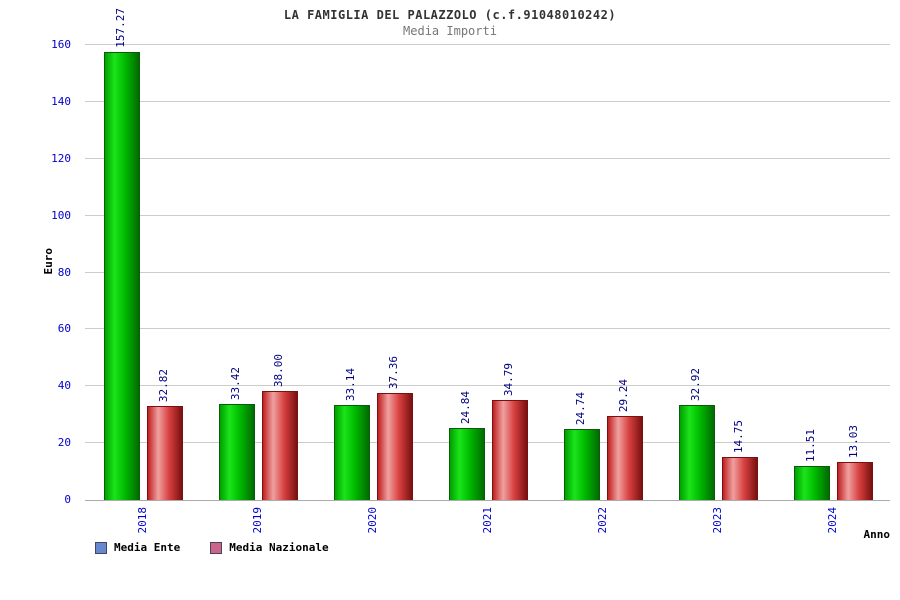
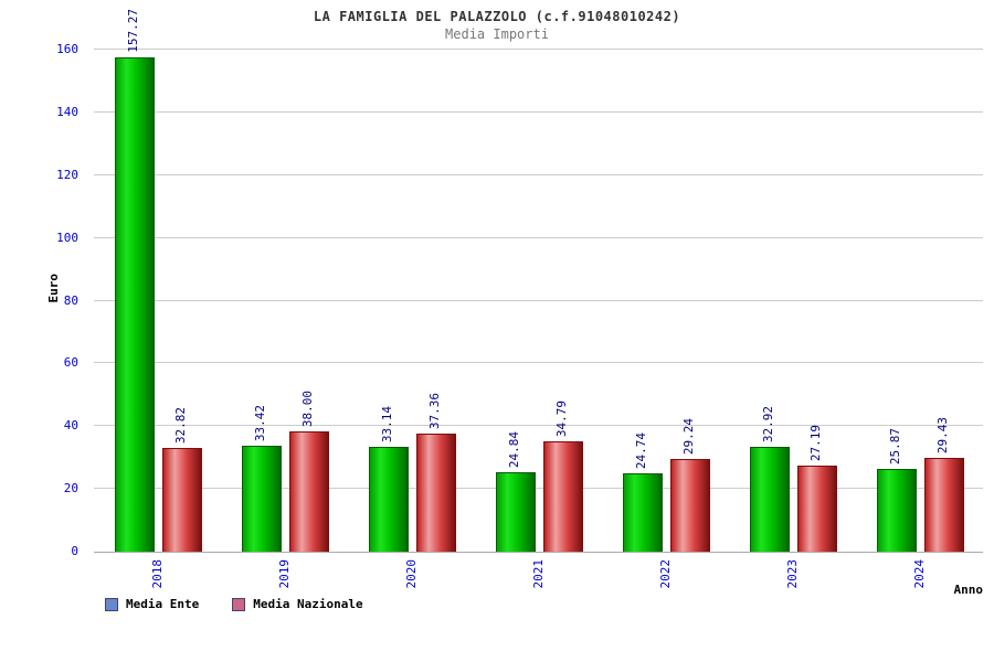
Media Nazionale/2023: 14.75 -> 27.19
Media Ente/2024: 11.51 -> 25.87
Media Nazionale/2024: 13.03 -> 29.43
